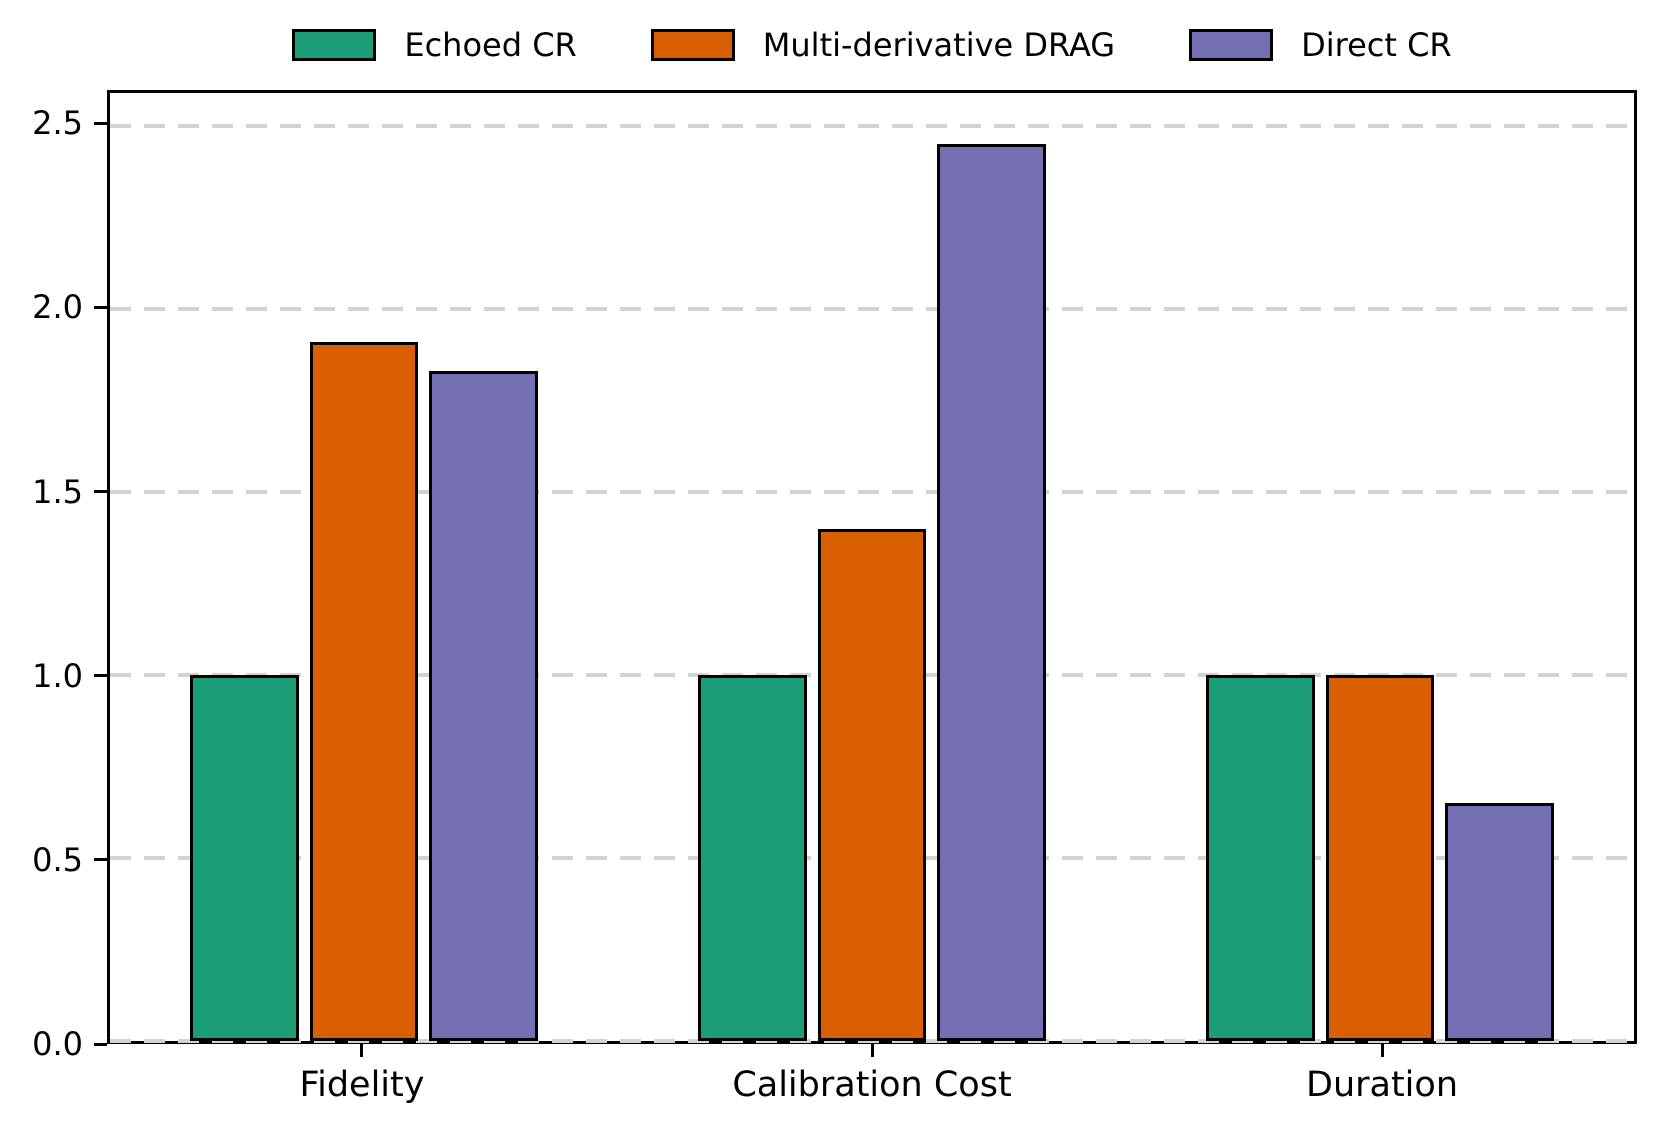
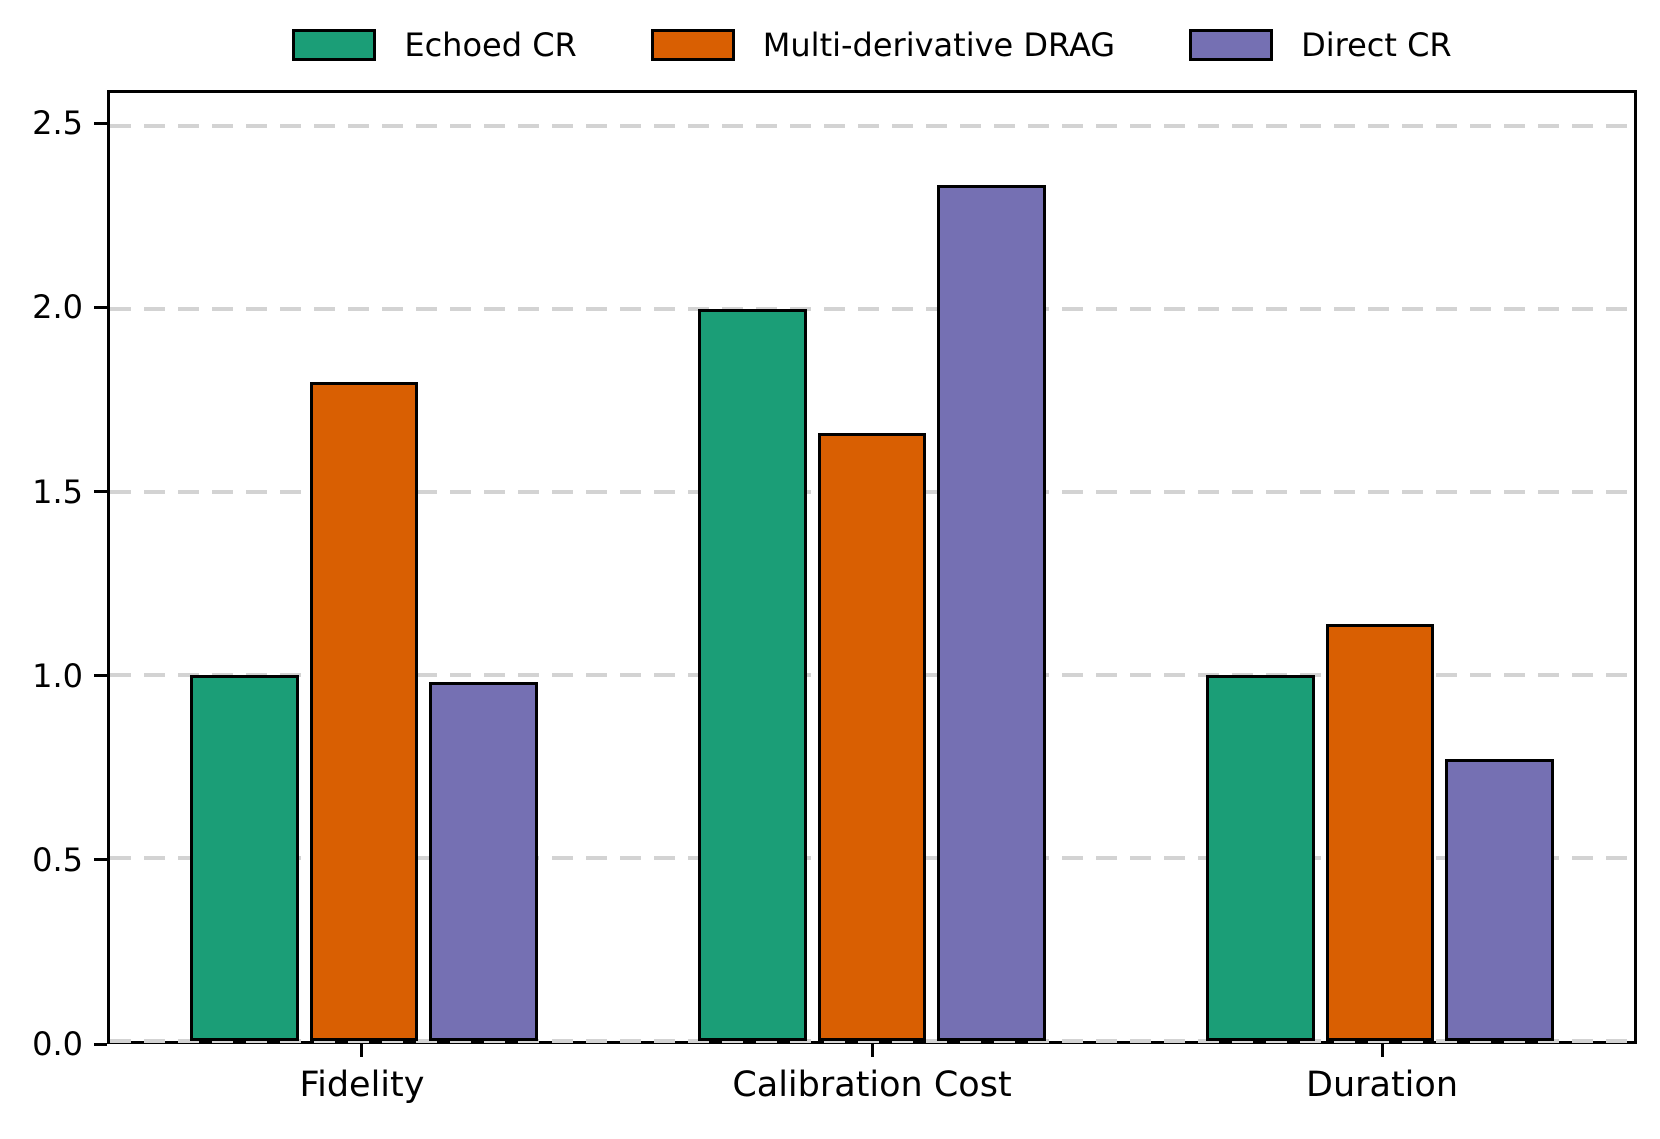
Multi-derivative DRAG/Fidelity: 1.91 -> 1.80
Direct CR/Fidelity: 1.83 -> 0.98
Echoed CR/Calibration Cost: 1 -> 2
Multi-derivative DRAG/Calibration Cost: 1.40 -> 1.66
Direct CR/Calibration Cost: 2.45 -> 2.34
Multi-derivative DRAG/Duration: 1.00 -> 1.14
Direct CR/Duration: 0.65 -> 0.77
